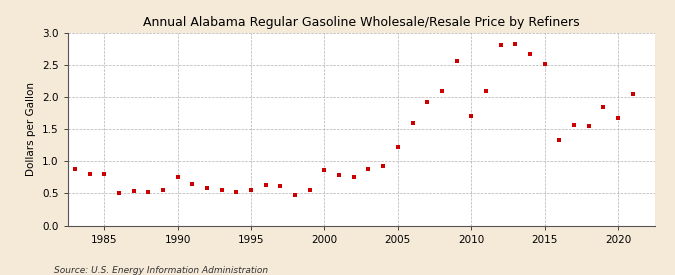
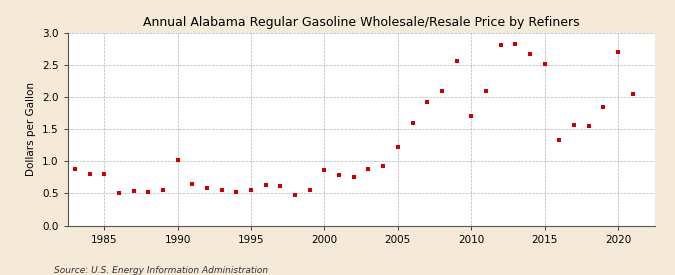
1990: 0.75 -> 1.02
2020: 1.67 -> 2.70
